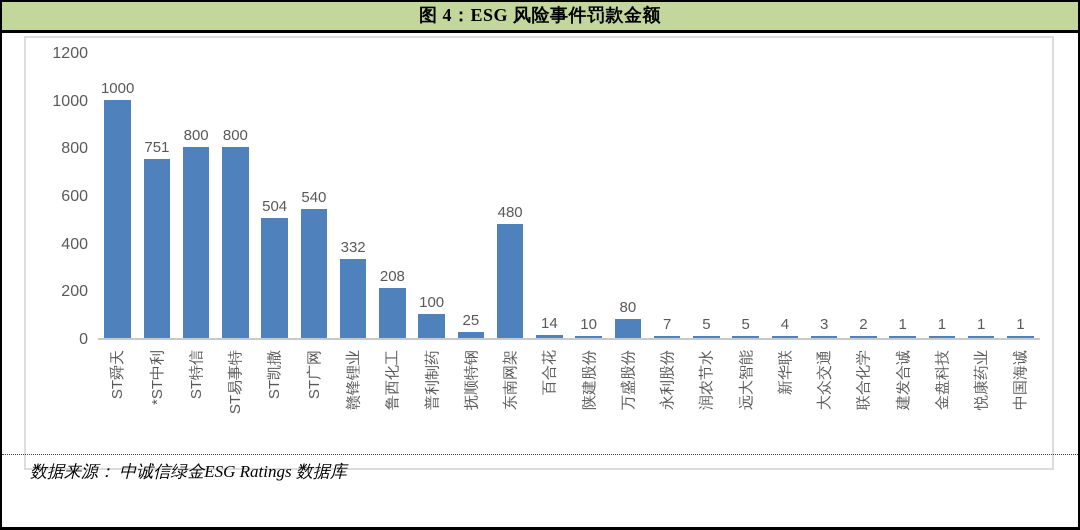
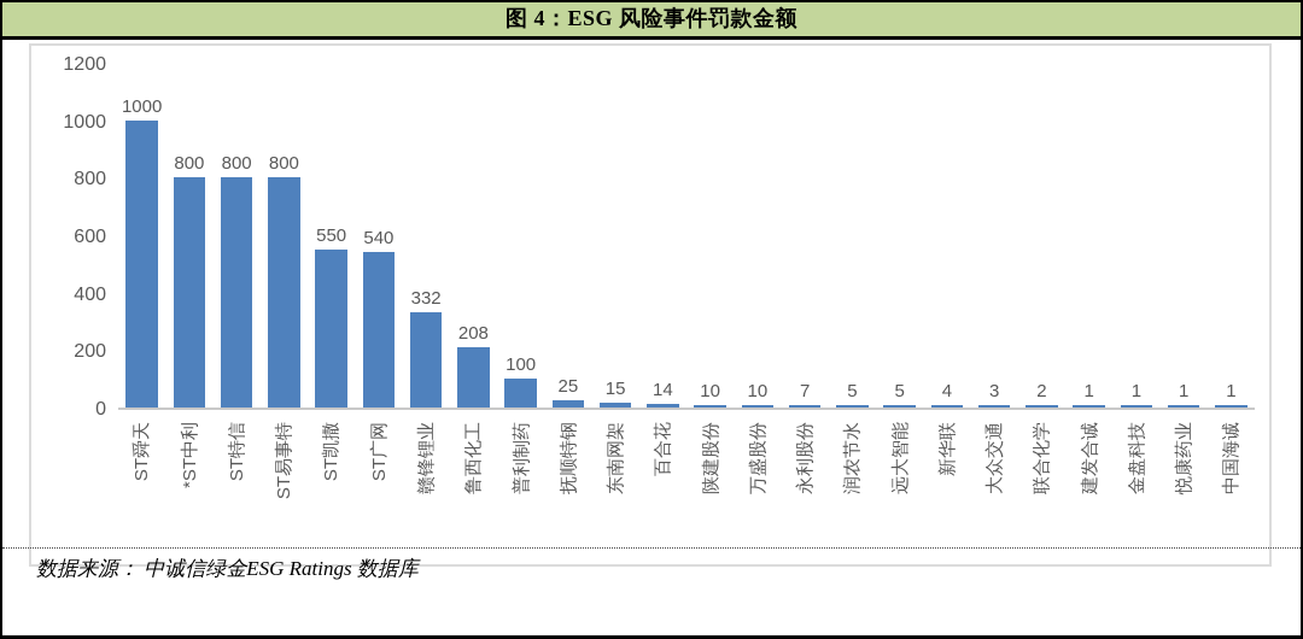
*ST中利: 751 -> 800
ST凯撒: 504 -> 550
东南网架: 480 -> 15
万盛股份: 80 -> 10
